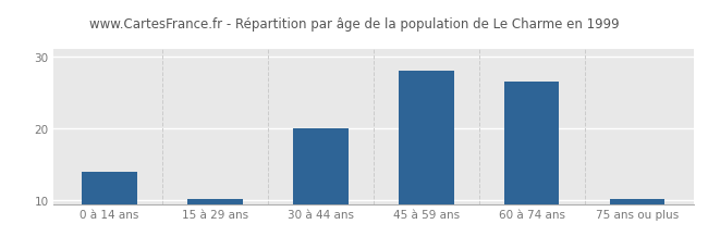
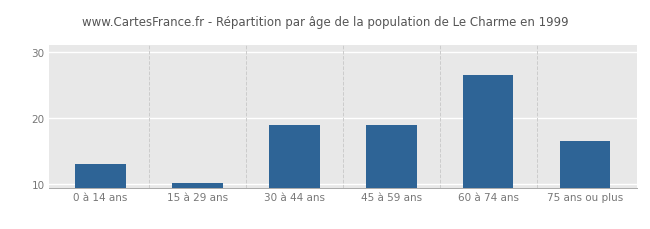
0 à 14 ans: 14.0 -> 13.0
30 à 44 ans: 20.0 -> 19.0
45 à 59 ans: 28.0 -> 19.0
75 ans ou plus: 10.2 -> 16.6
